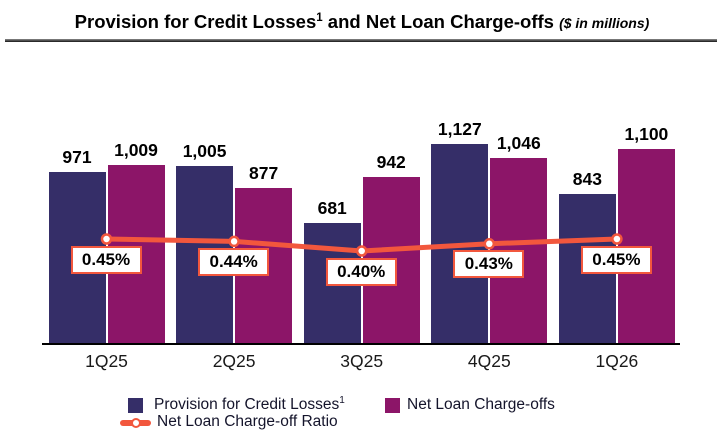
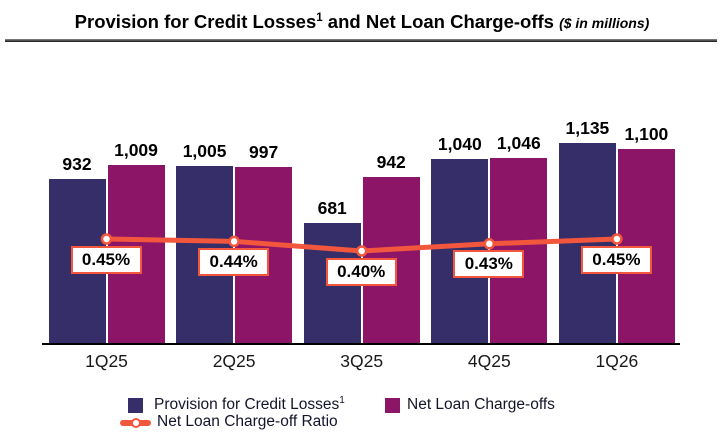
Provision for Credit Losses/1Q25: 971 -> 932
Net Loan Charge-offs/2Q25: 877 -> 997
Provision for Credit Losses/4Q25: 1,127 -> 1,040
Provision for Credit Losses/1Q26: 843 -> 1,135
